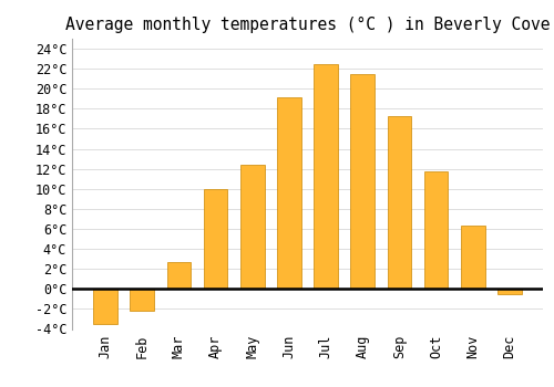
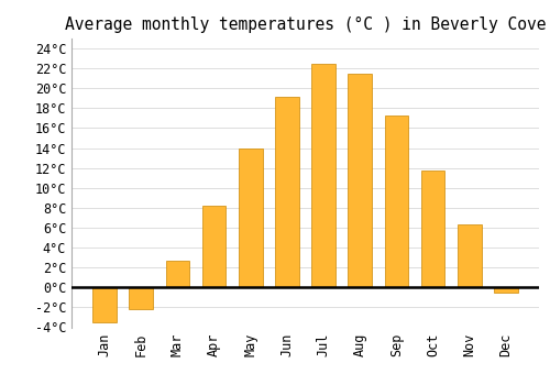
Apr: 10.0°C -> 8.2°C
May: 12.4°C -> 14.0°C
